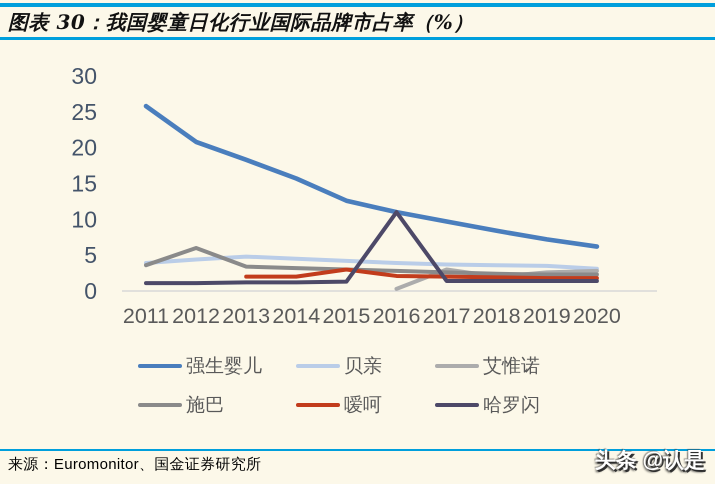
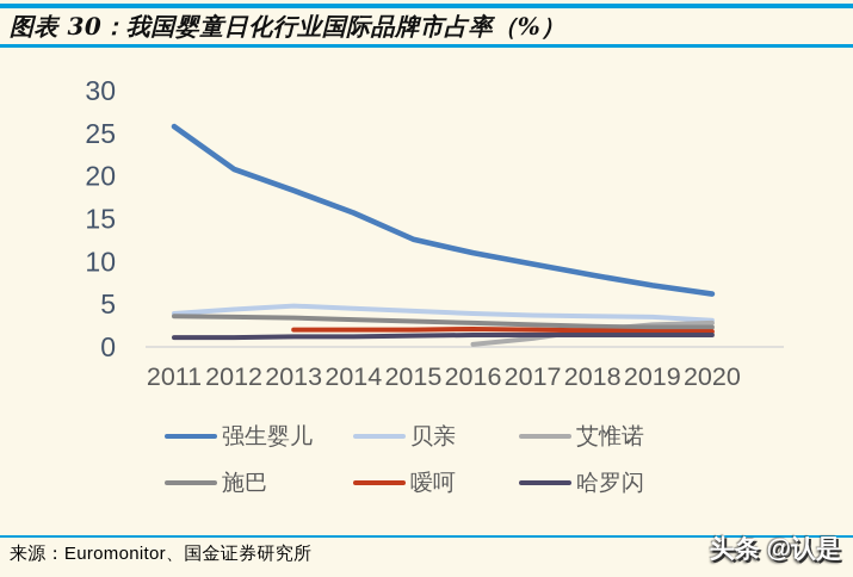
施巴/2012: 6 -> 4
嗳呵/2015: 3 -> 2
哈罗闪/2016: 11 -> 1
艾惟诺/2017: 3 -> 1
